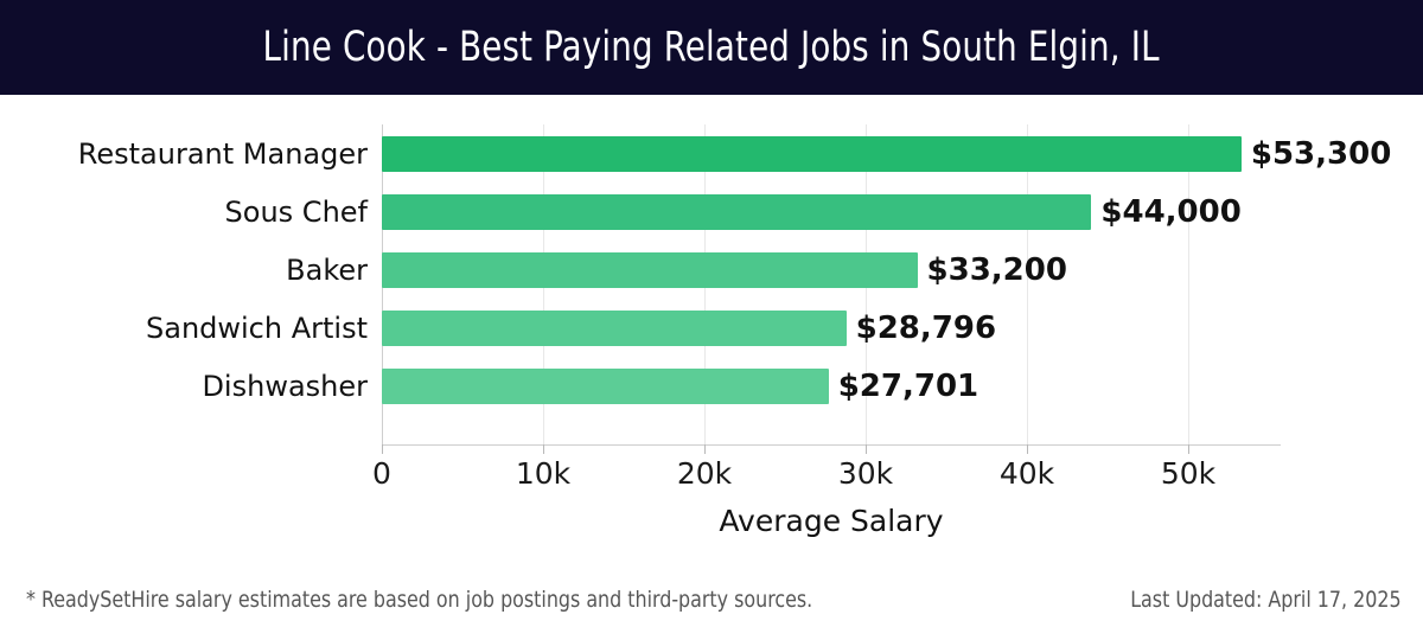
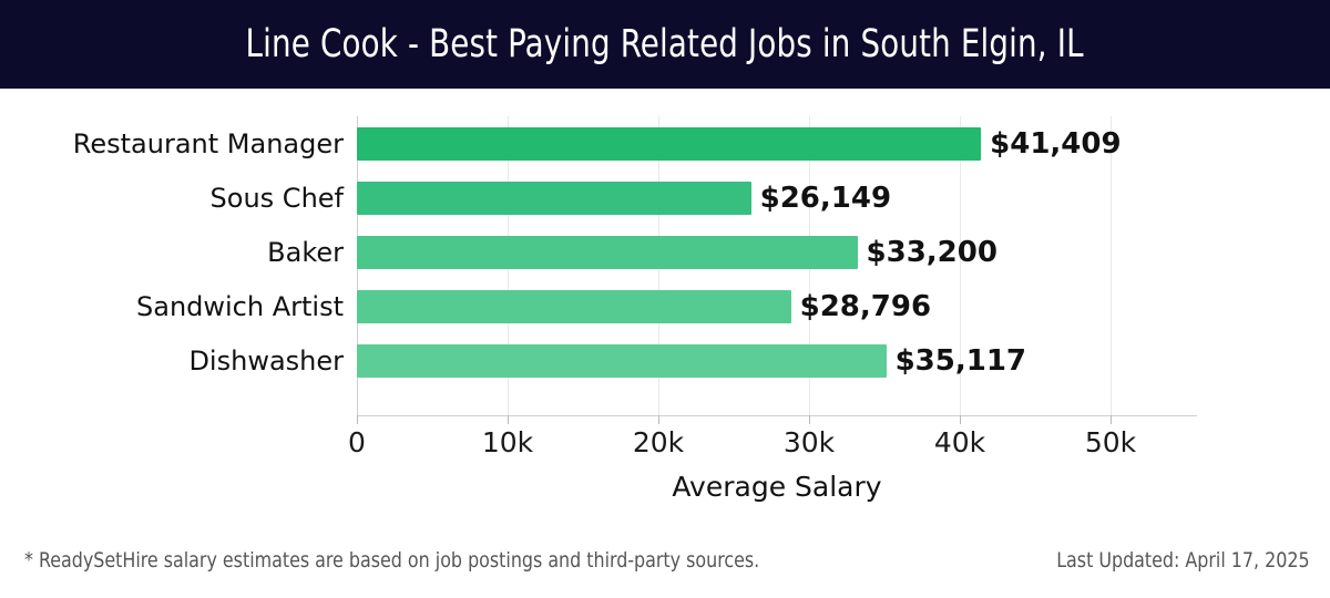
Restaurant Manager: $53,300 -> $41,409
Sous Chef: $44,000 -> $26,149
Dishwasher: $27,701 -> $35,117
